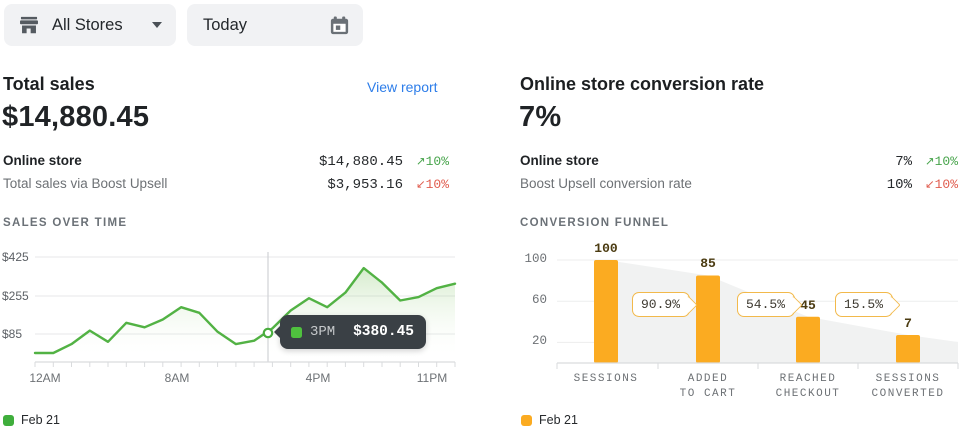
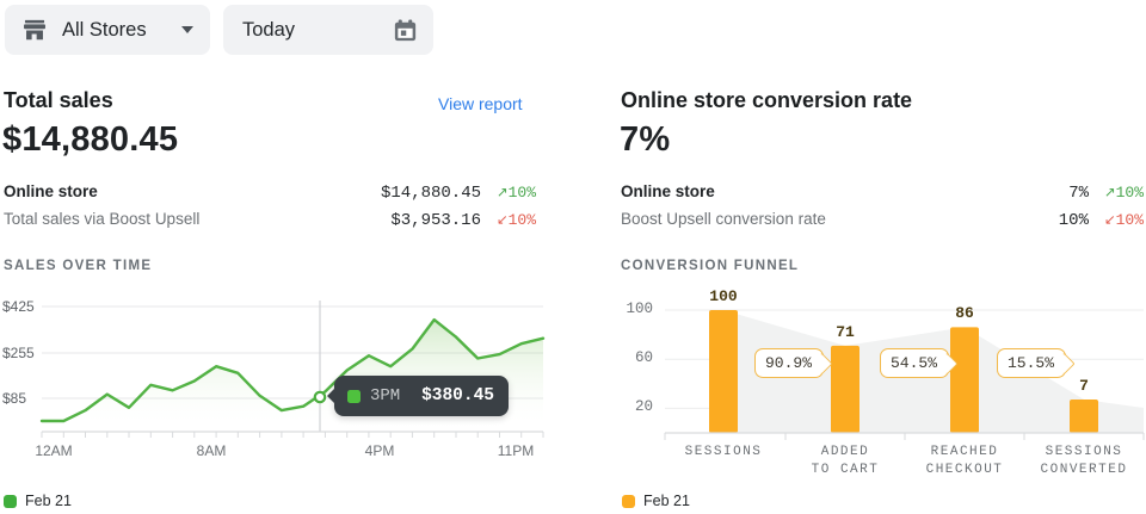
CONVERSION FUNNEL/ADDED TO CART: 85 -> 71
CONVERSION FUNNEL/REACHED CHECKOUT: 45 -> 86
